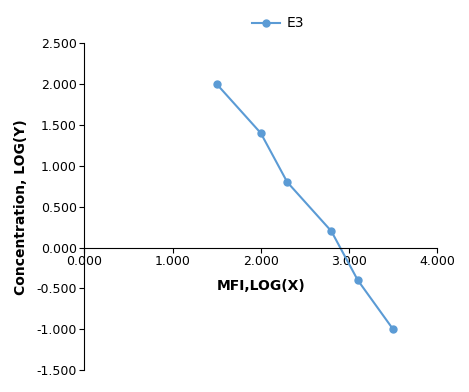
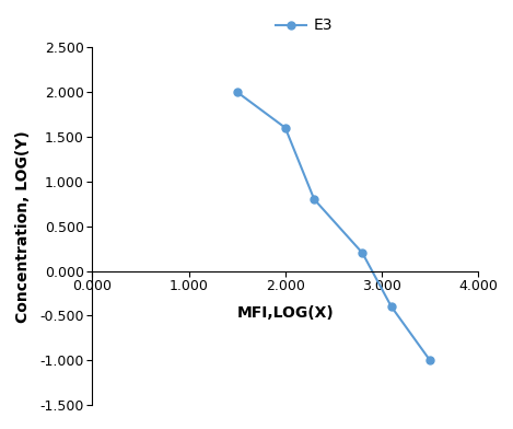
2.000: 1.4 -> 1.6
